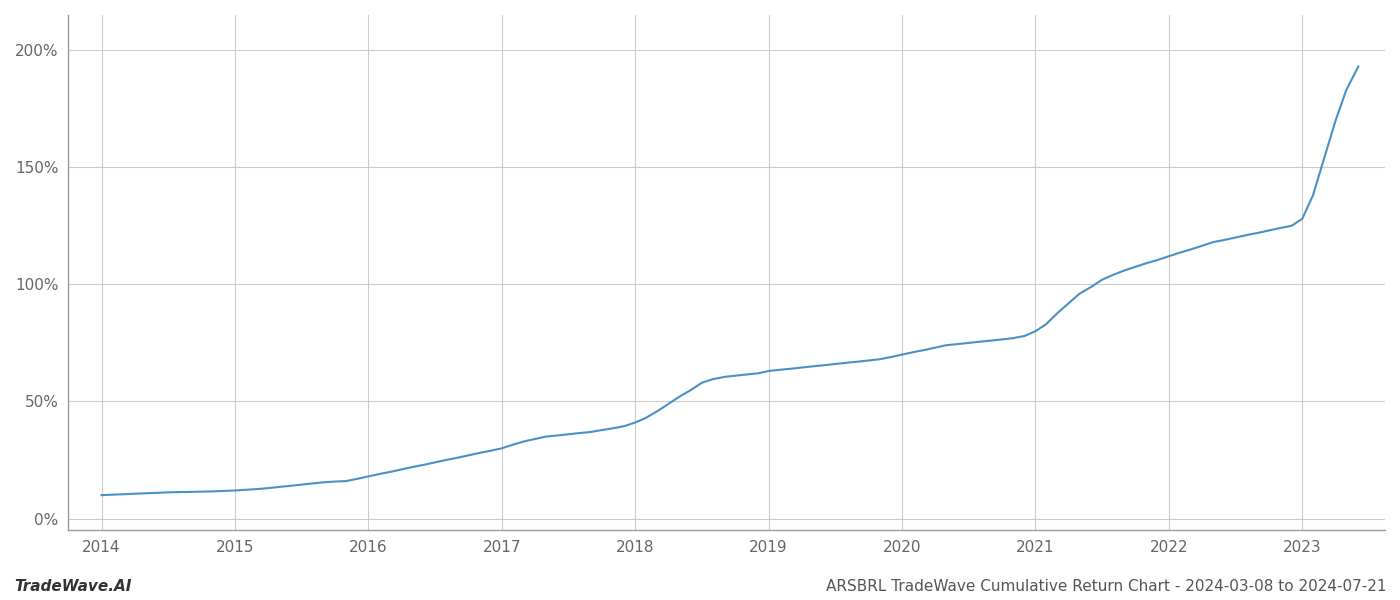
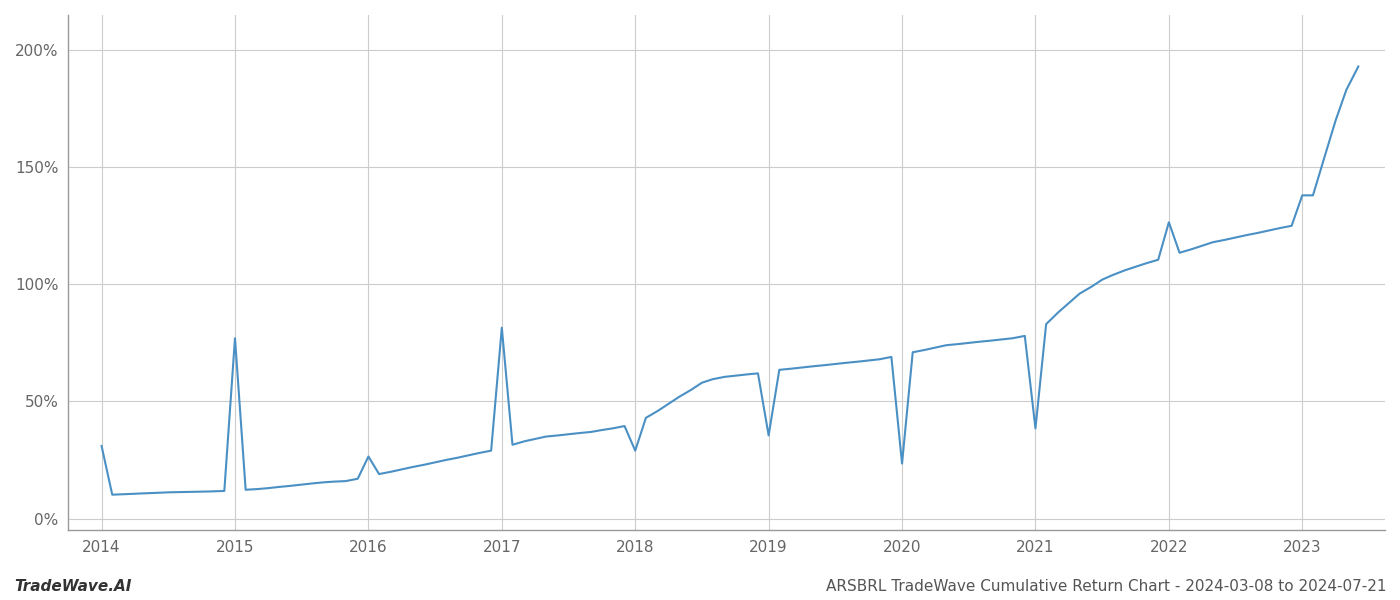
2014: 10.0% -> 31.0%
2015: 12.0% -> 77.0%
2016: 18.0% -> 26.5%
2017: 30.0% -> 81.5%
2018: 41.0% -> 29.0%
2019: 63.0% -> 35.5%
2020: 70.0% -> 23.5%
2021: 80.0% -> 38.5%
2022: 112.0% -> 126.5%
2023: 128.0% -> 138.0%
